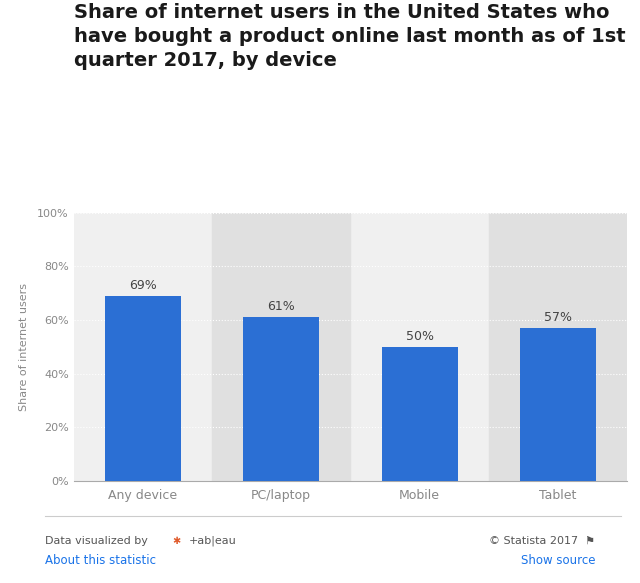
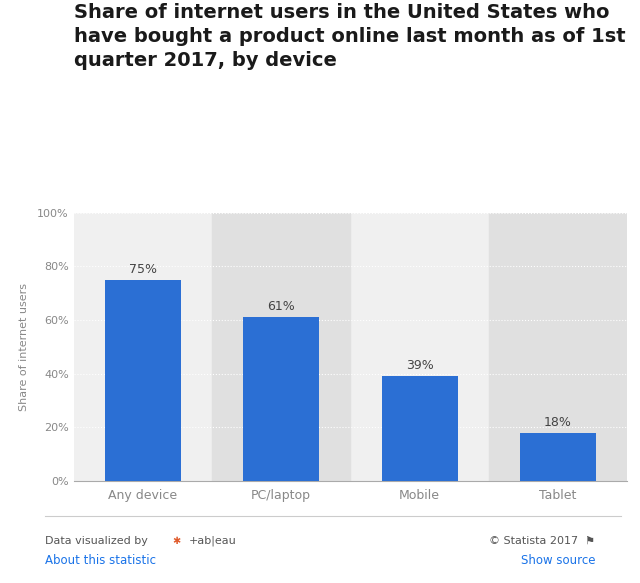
Any device: 69% -> 75%
Mobile: 50% -> 39%
Tablet: 57% -> 18%
